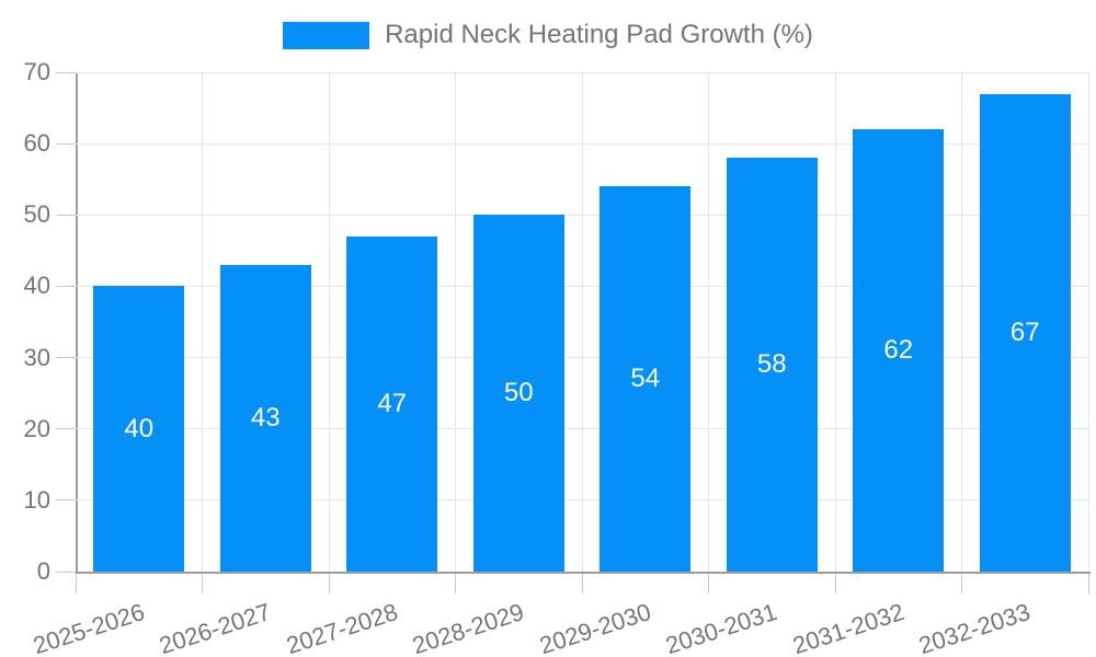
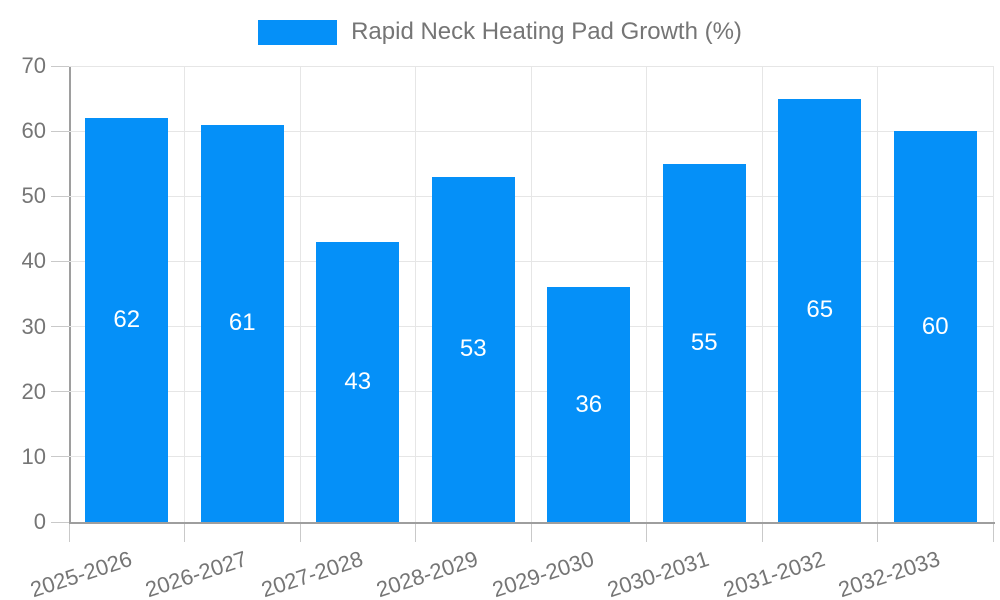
2025-2026: 40 -> 62
2026-2027: 43 -> 61
2027-2028: 47 -> 43
2028-2029: 50 -> 53
2029-2030: 54 -> 36
2030-2031: 58 -> 55
2031-2032: 62 -> 65
2032-2033: 67 -> 60
